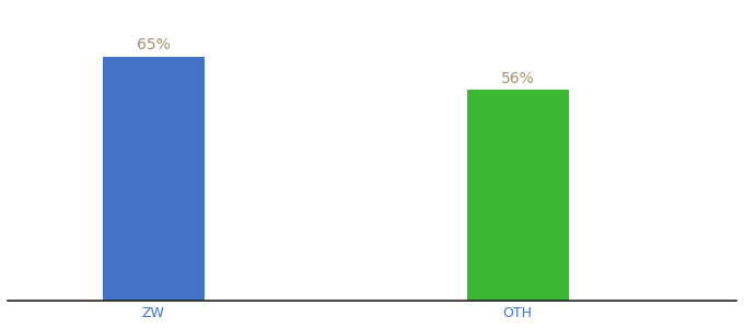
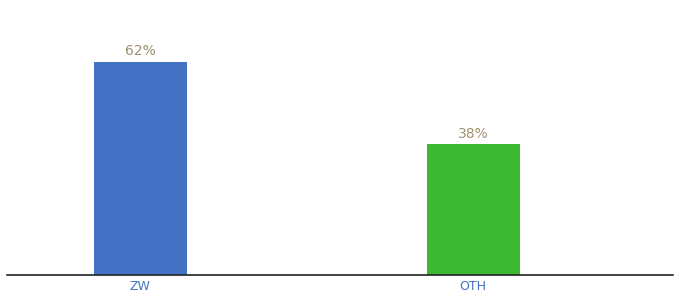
ZW: 65% -> 62%
OTH: 56% -> 38%
